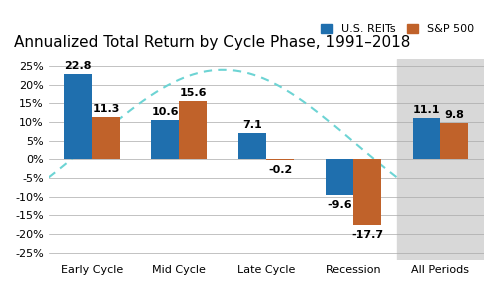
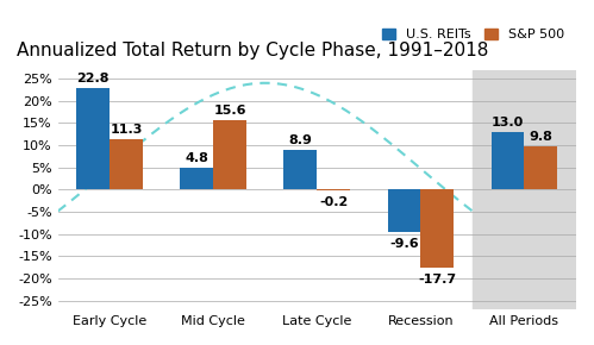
U.S. REITs/Mid Cycle: 10.6 -> 4.8
U.S. REITs/Late Cycle: 7.1 -> 8.9
U.S. REITs/All Periods: 11.1 -> 13.0
